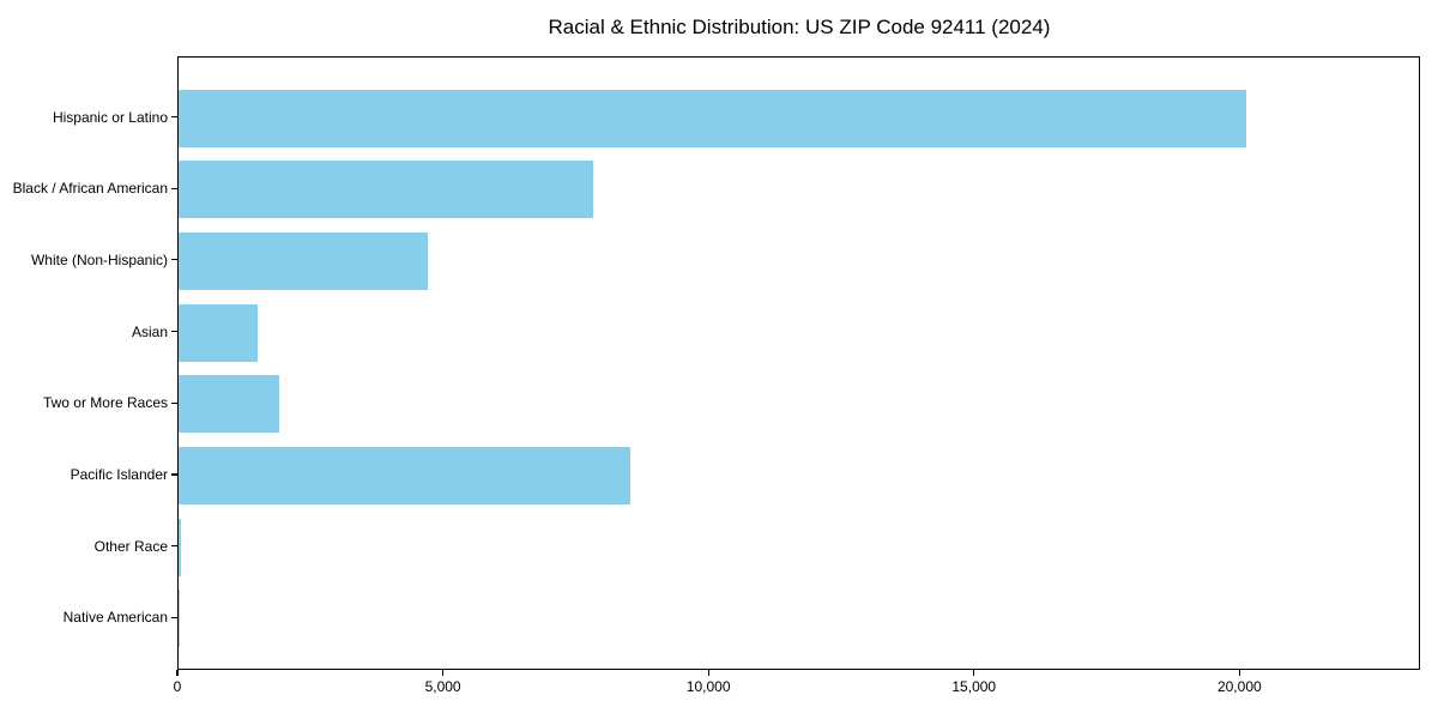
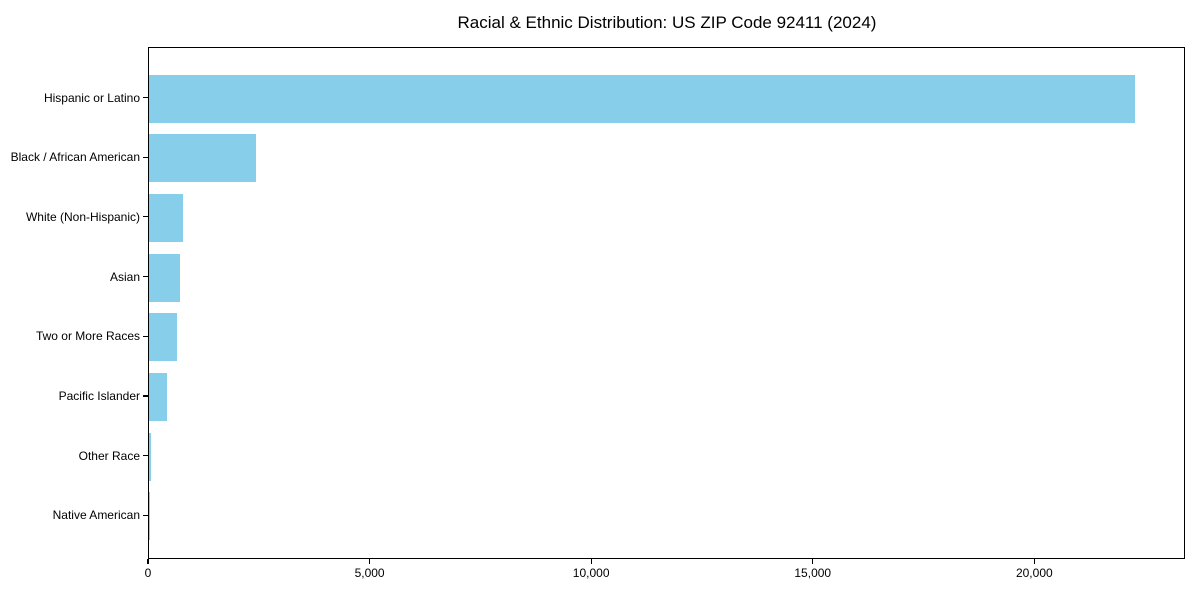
Hispanic or Latino: 20100 -> 22200
Black / African American: 7800 -> 2400
White (Non-Hispanic): 4700 -> 800
Asian: 1500 -> 700
Two or More Races: 1900 -> 600
Pacific Islander: 8500 -> 400
